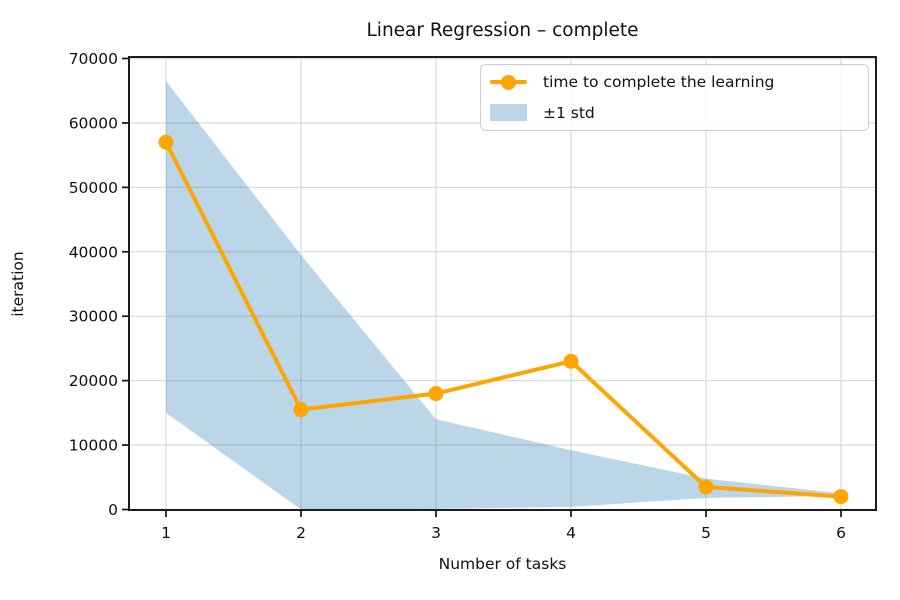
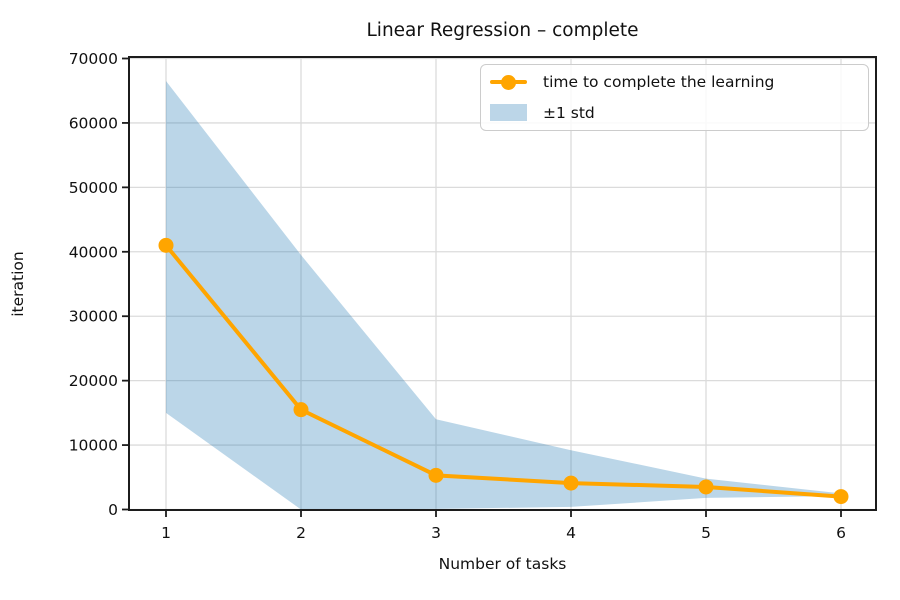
1: 57000 -> 41000
3: 18000 -> 5000
4: 23000 -> 4000
